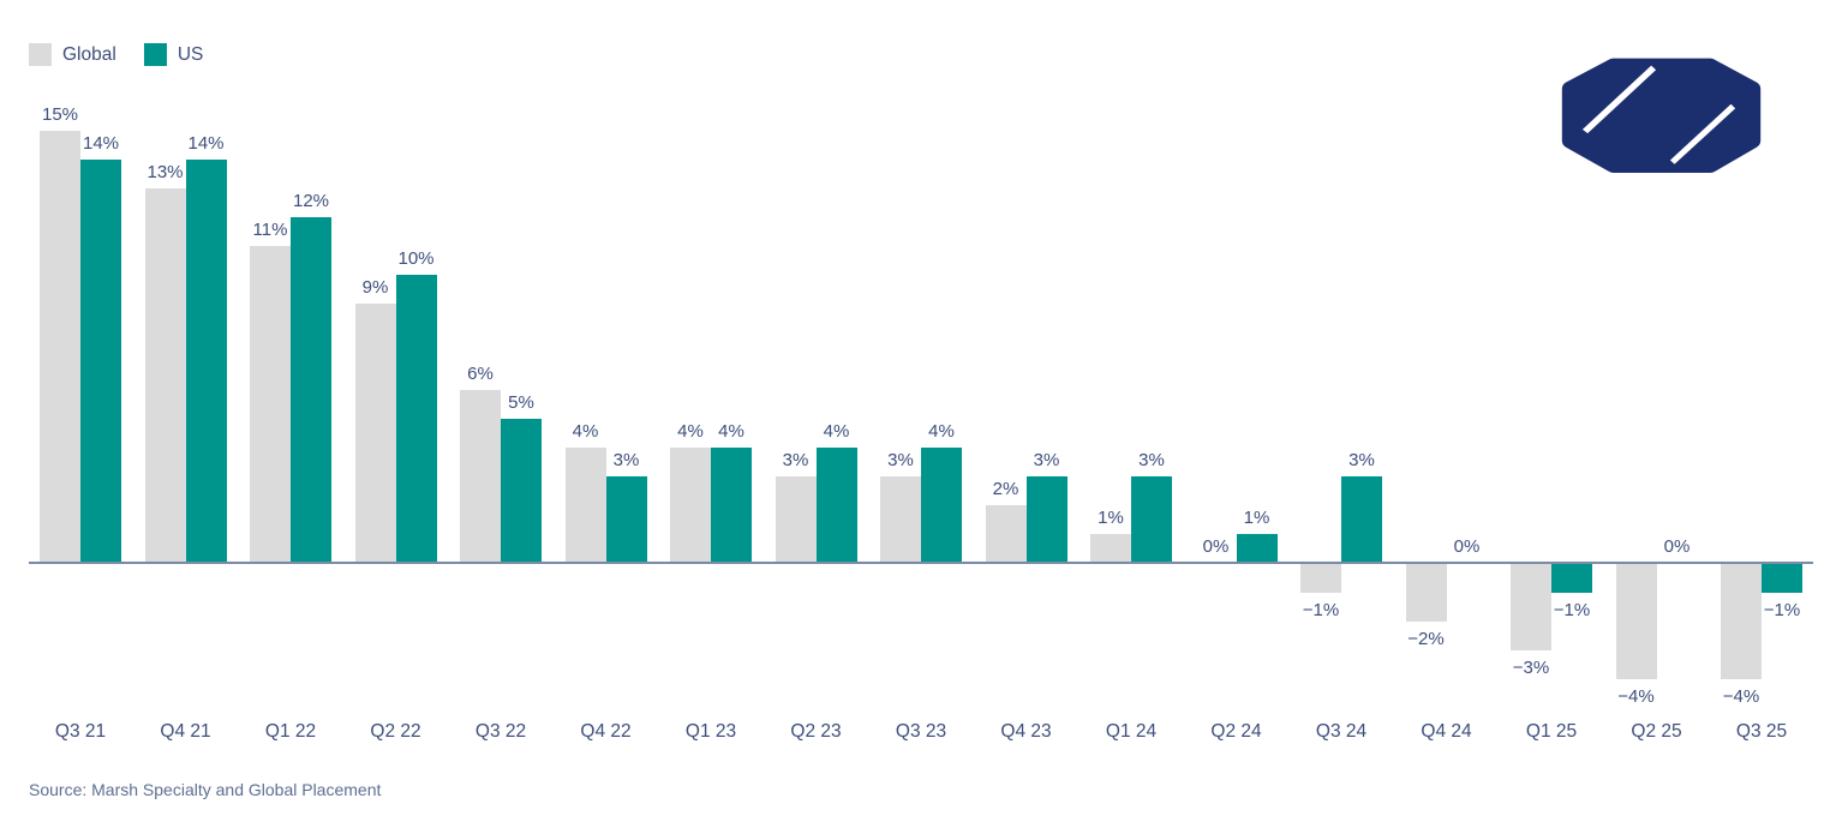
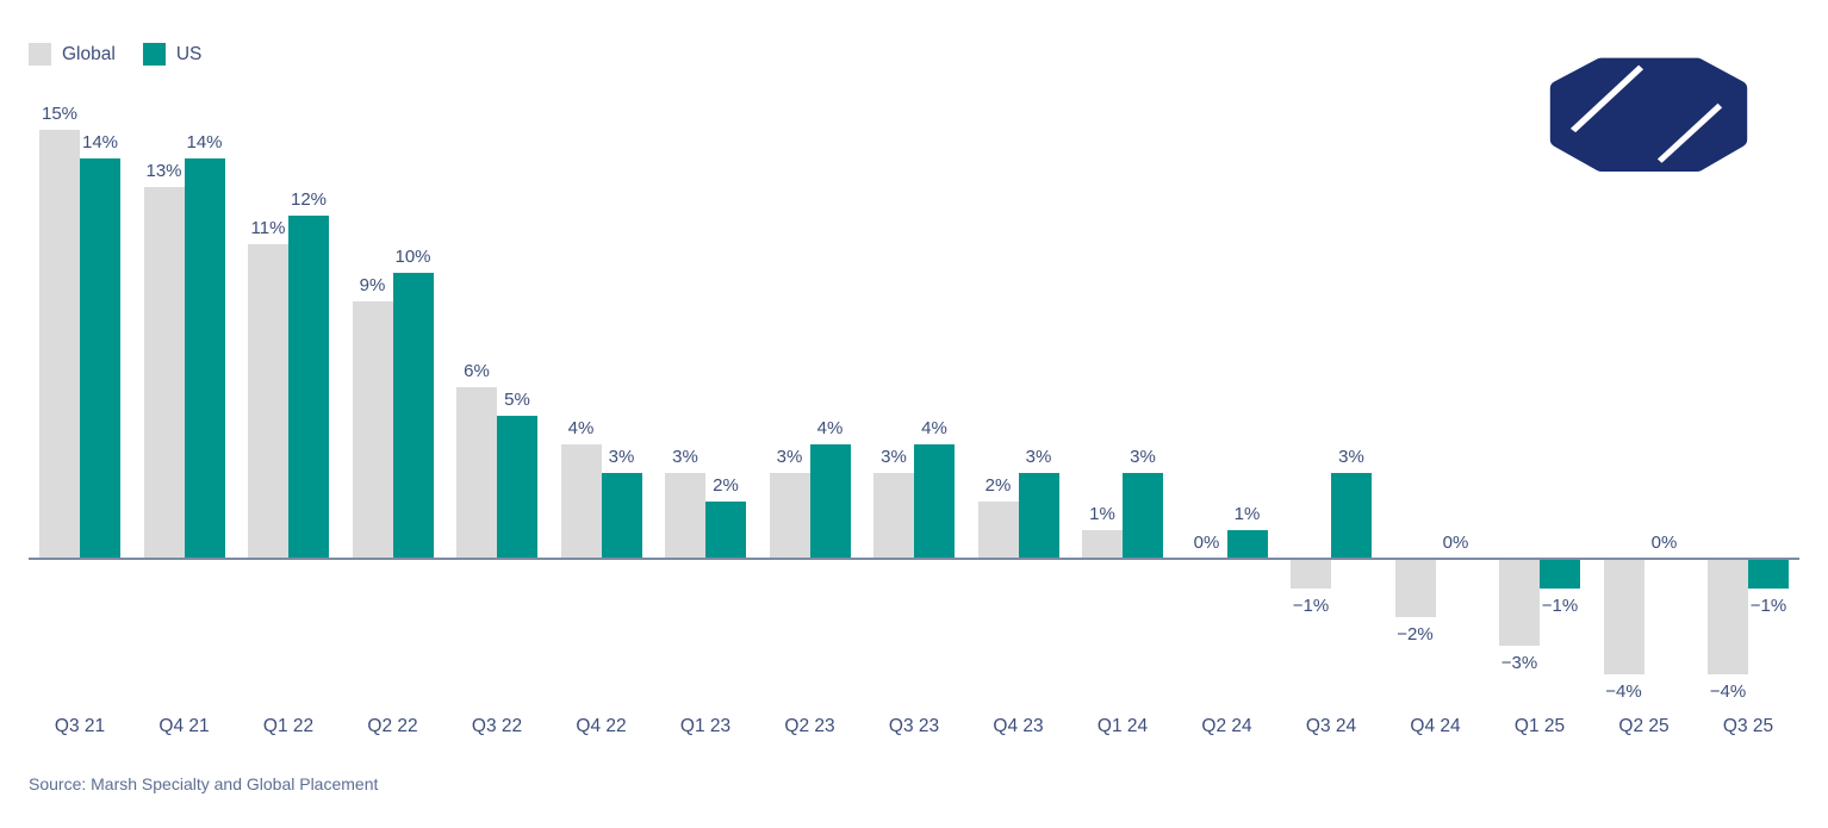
Global/Q1 23: 4% -> 3%
US/Q1 23: 4% -> 2%
